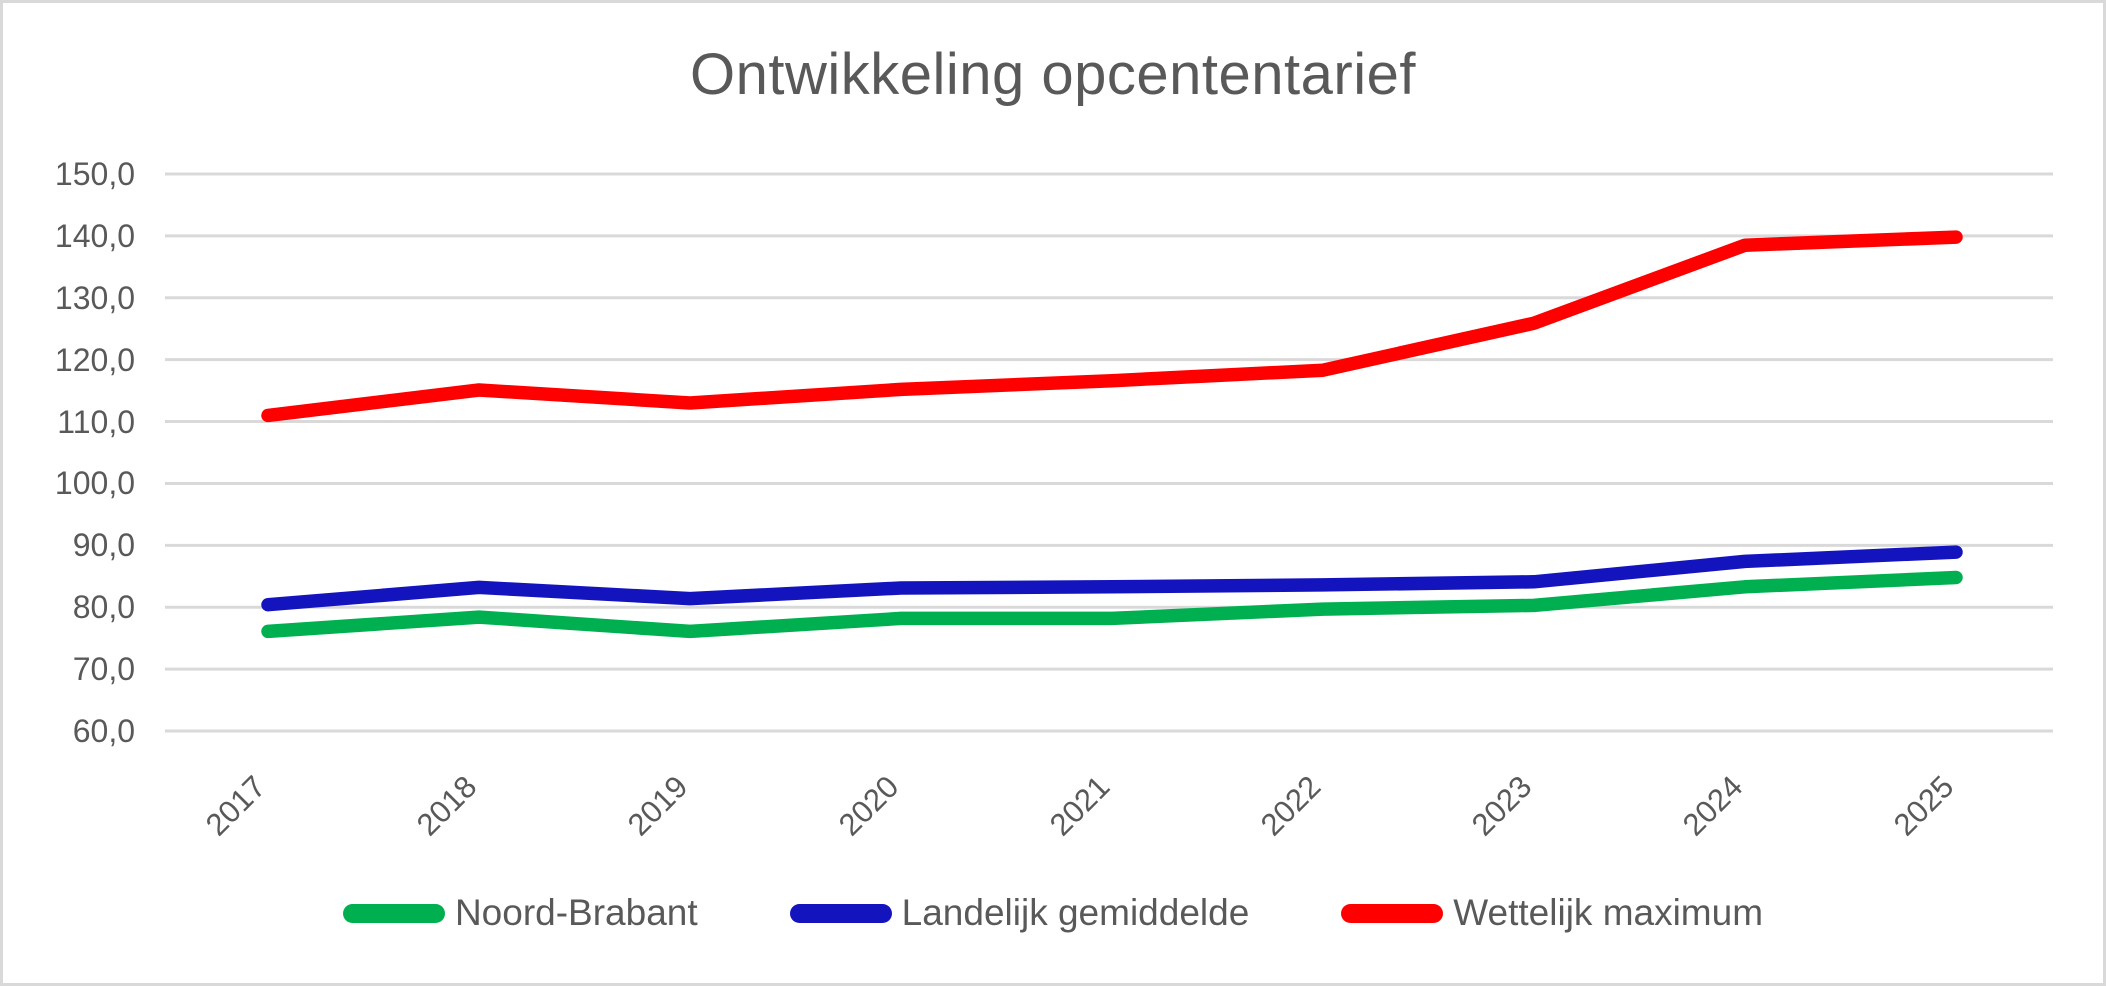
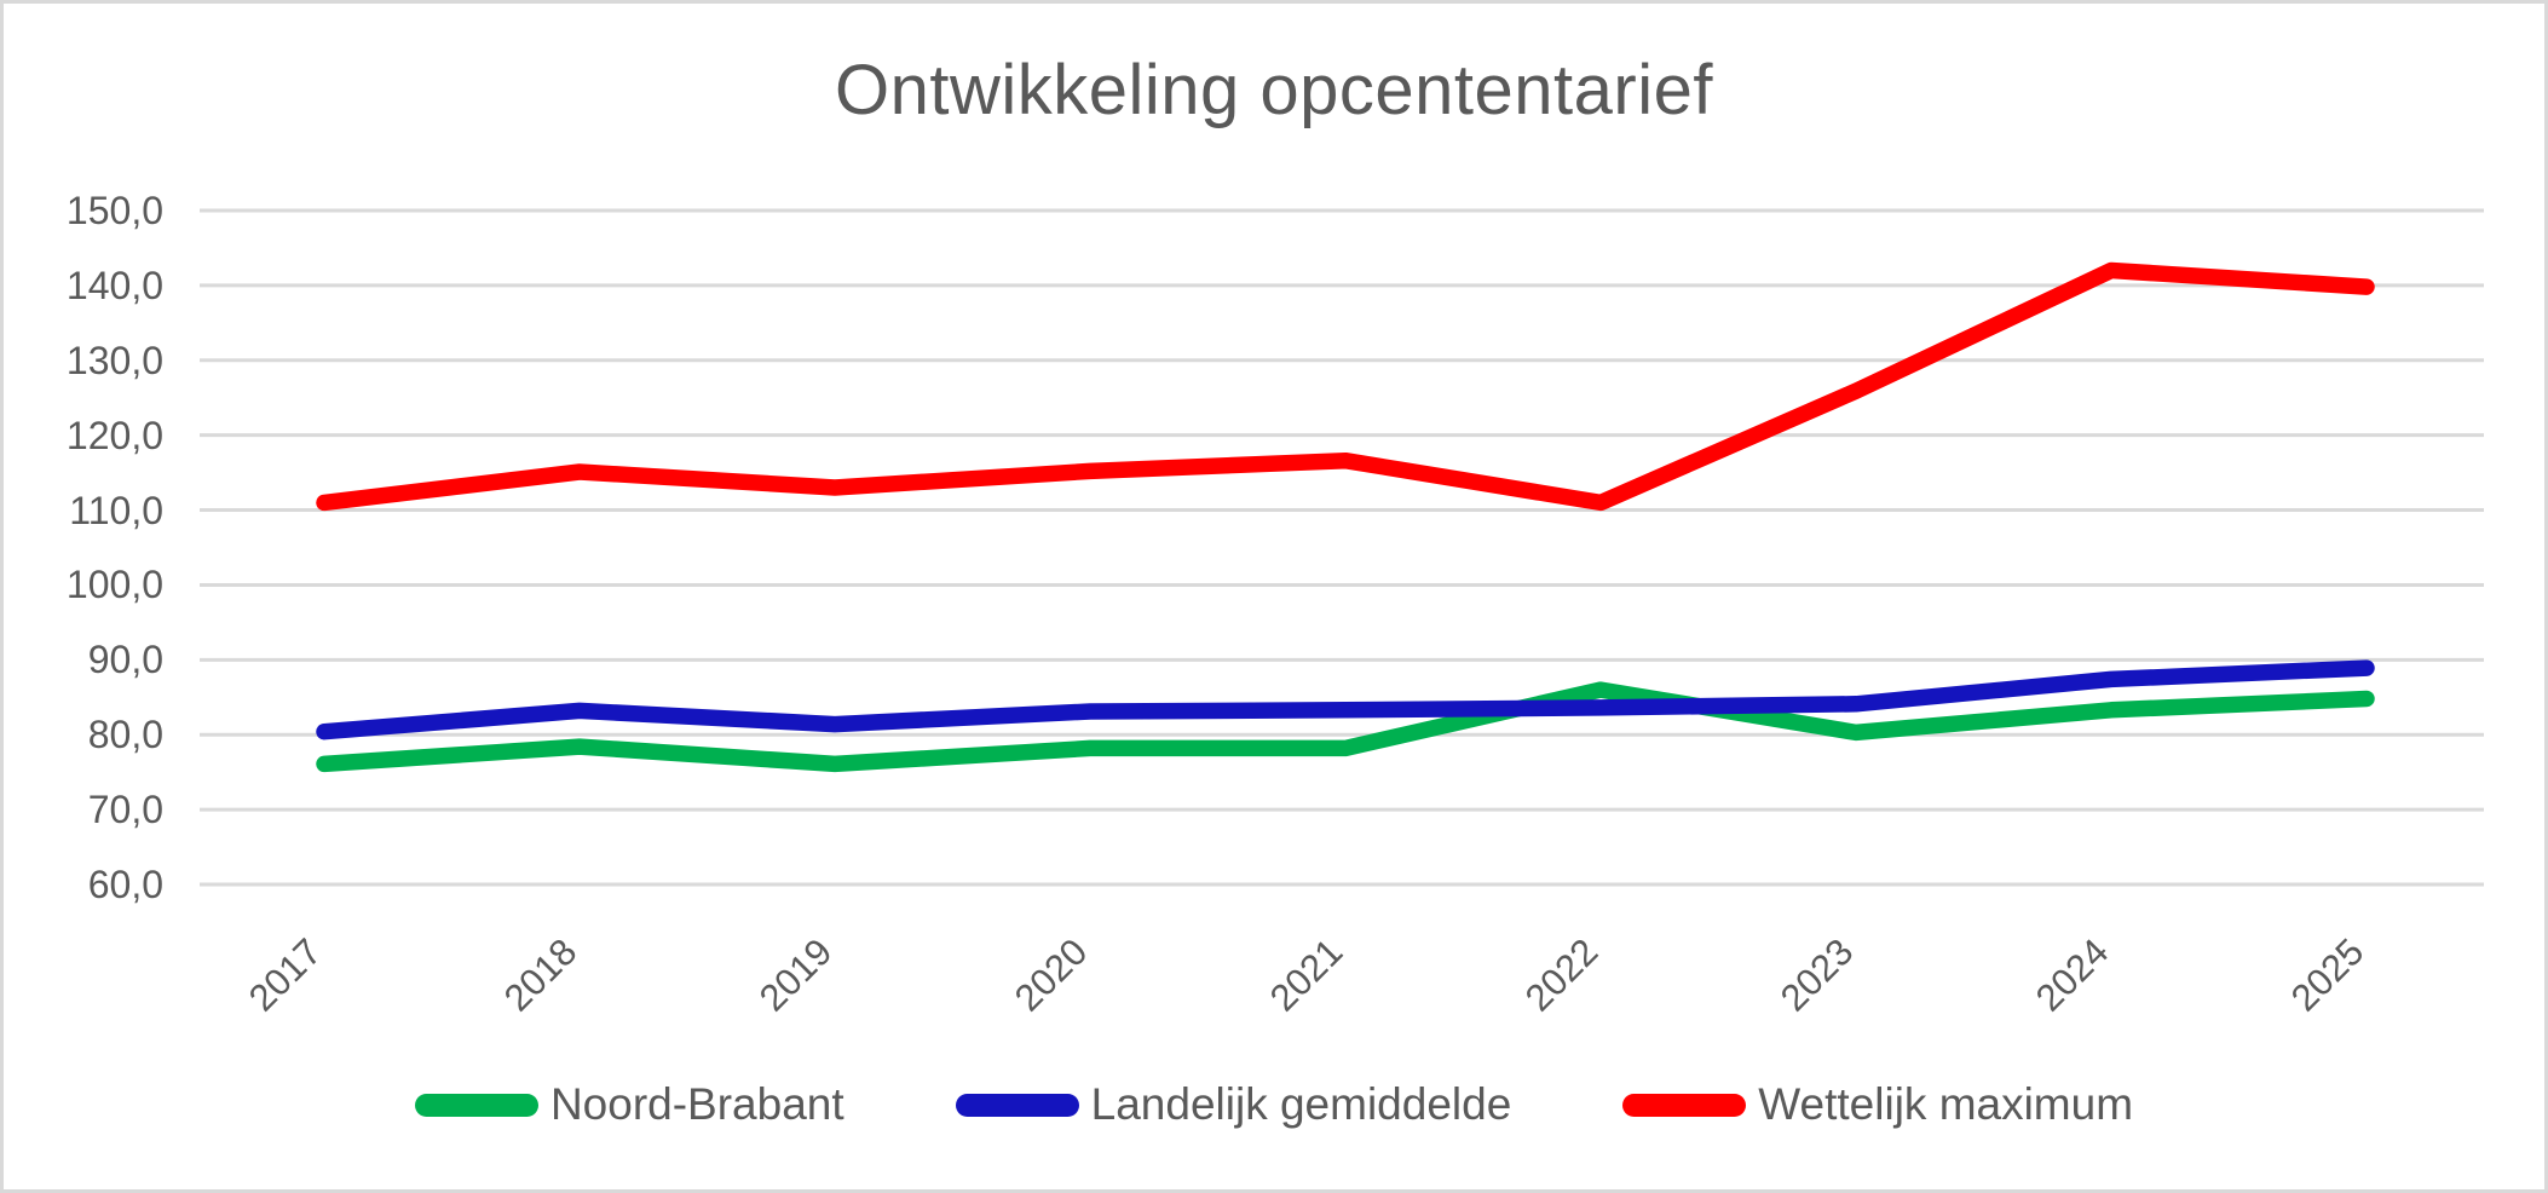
Noord-Brabant/2022: 80 -> 86
Wettelijk maximum/2022: 118 -> 111
Wettelijk maximum/2024: 138 -> 142
